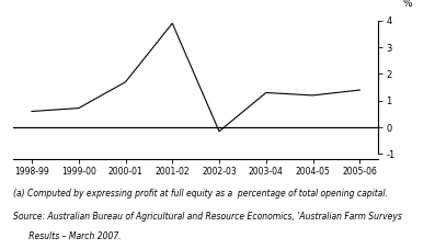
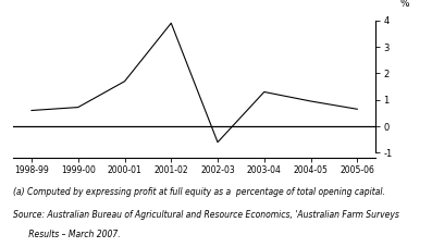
2002-03: -0.15 -> -0.60
2004-05: 1.20 -> 0.95
2005-06: 1.40 -> 0.65
